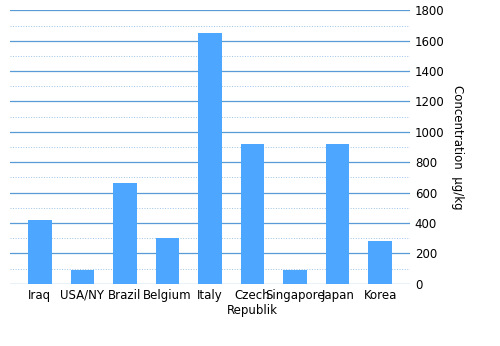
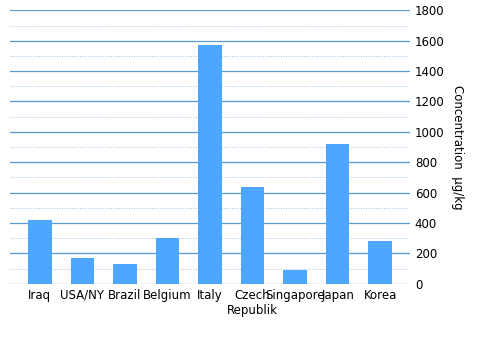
USA/NY: 90 -> 170
Brazil: 660 -> 130
Italy: 1650 -> 1570
Czech Republik: 920 -> 640
